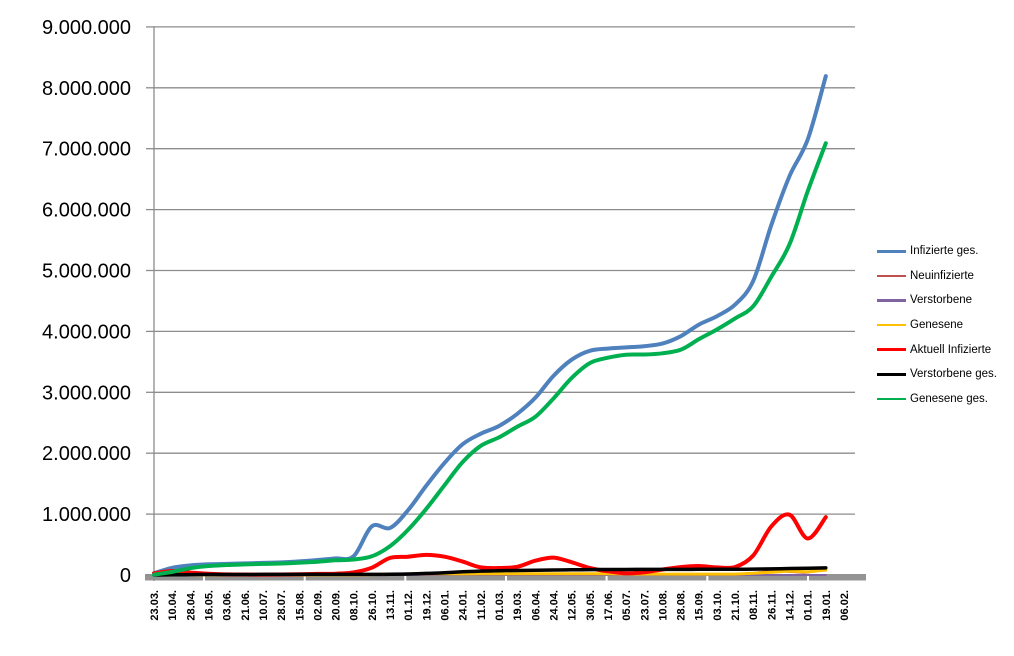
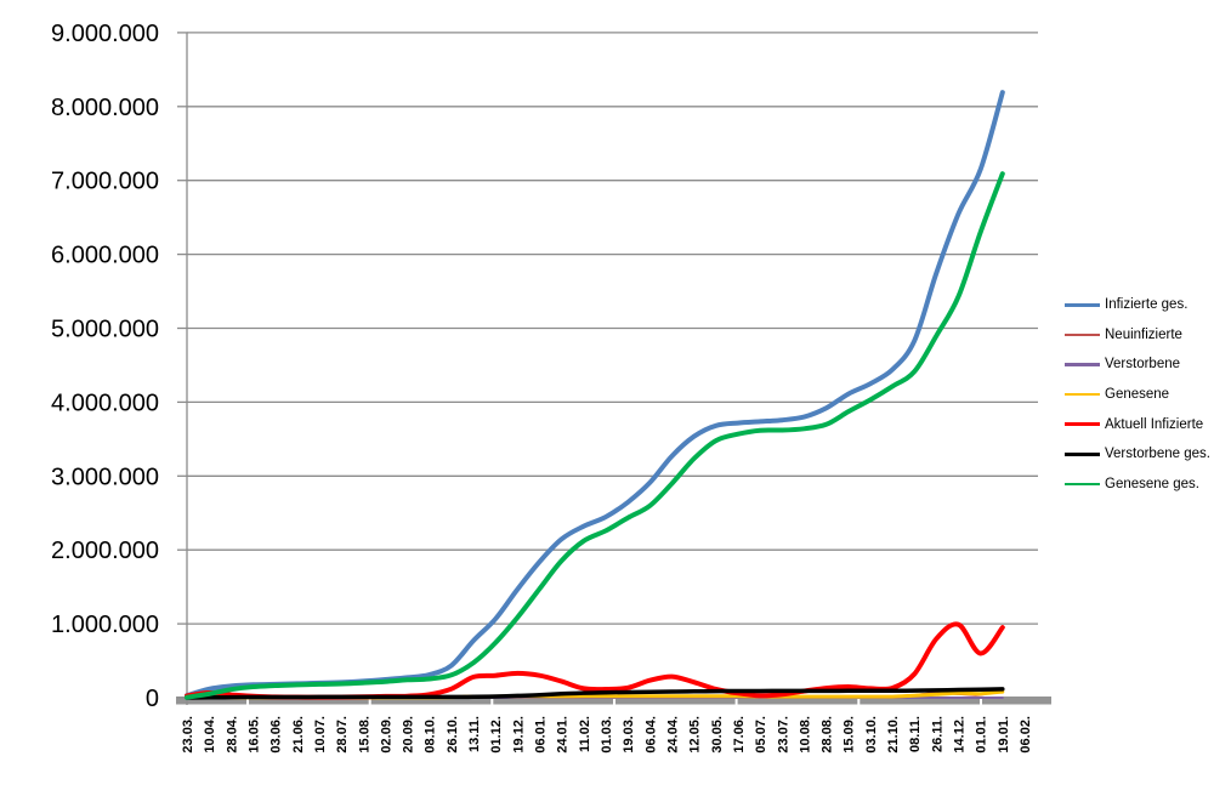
Infizierte ges./26.10.: 800000 -> 400000
